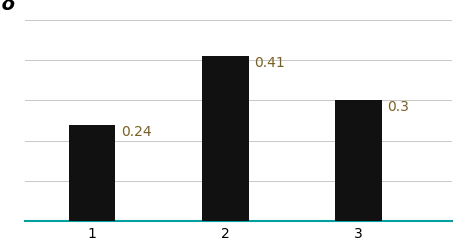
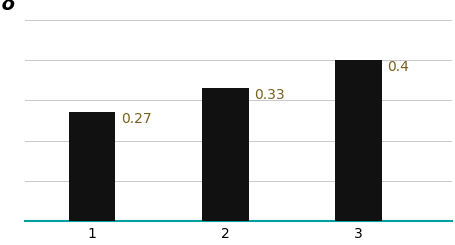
1: 0.24 -> 0.27
2: 0.41 -> 0.33
3: 0.3 -> 0.4
